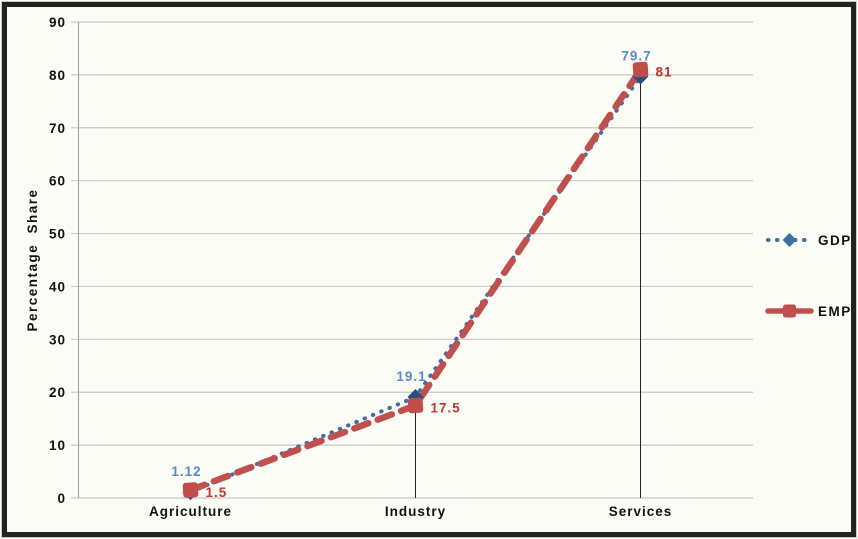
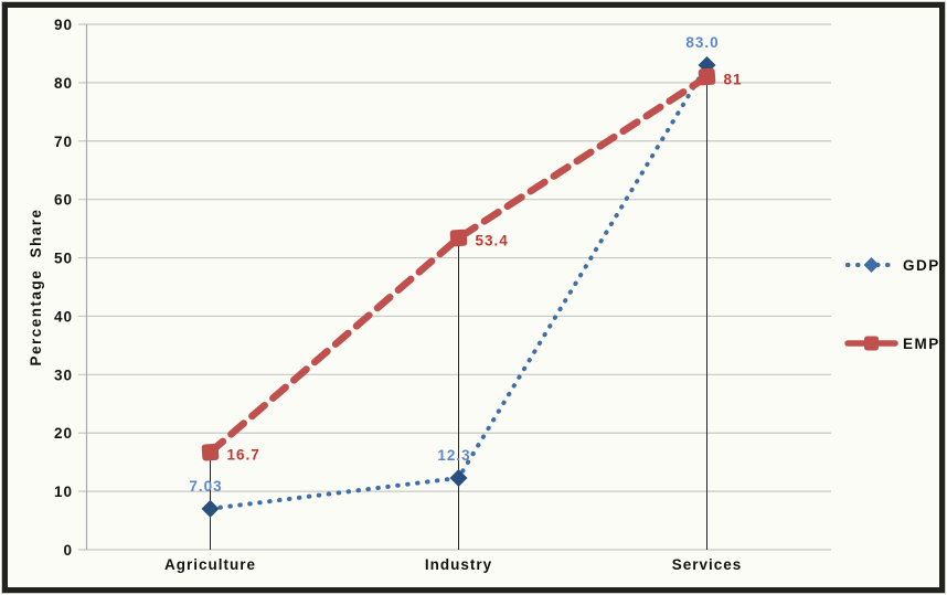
GDP/Agriculture: 1.12 -> 7.03
EMP/Agriculture: 1.5 -> 16.7
GDP/Industry: 19.1 -> 12.3
EMP/Industry: 17.5 -> 53.4
GDP/Services: 79.7 -> 83.0
